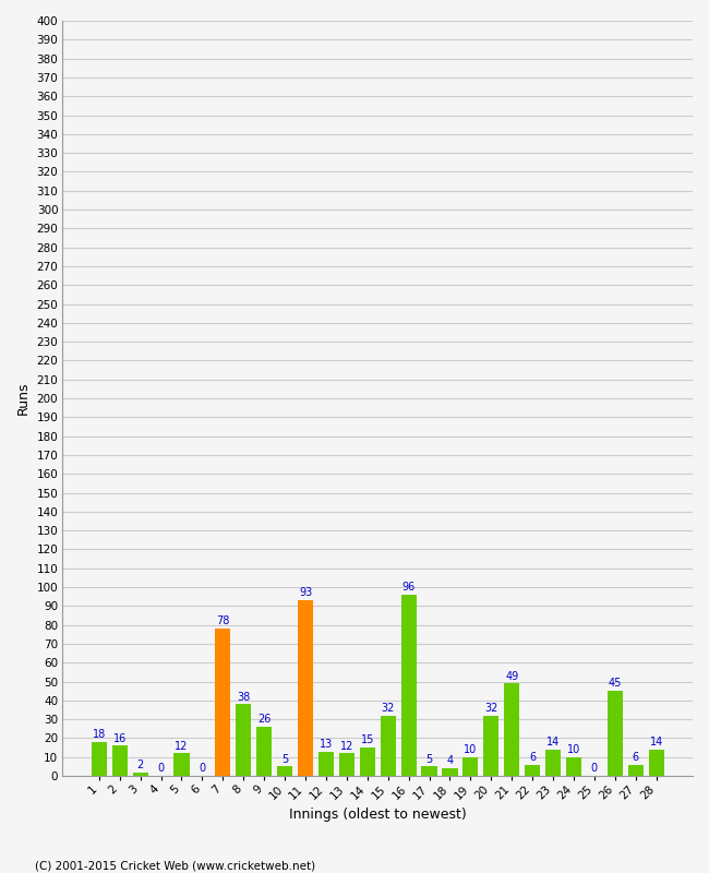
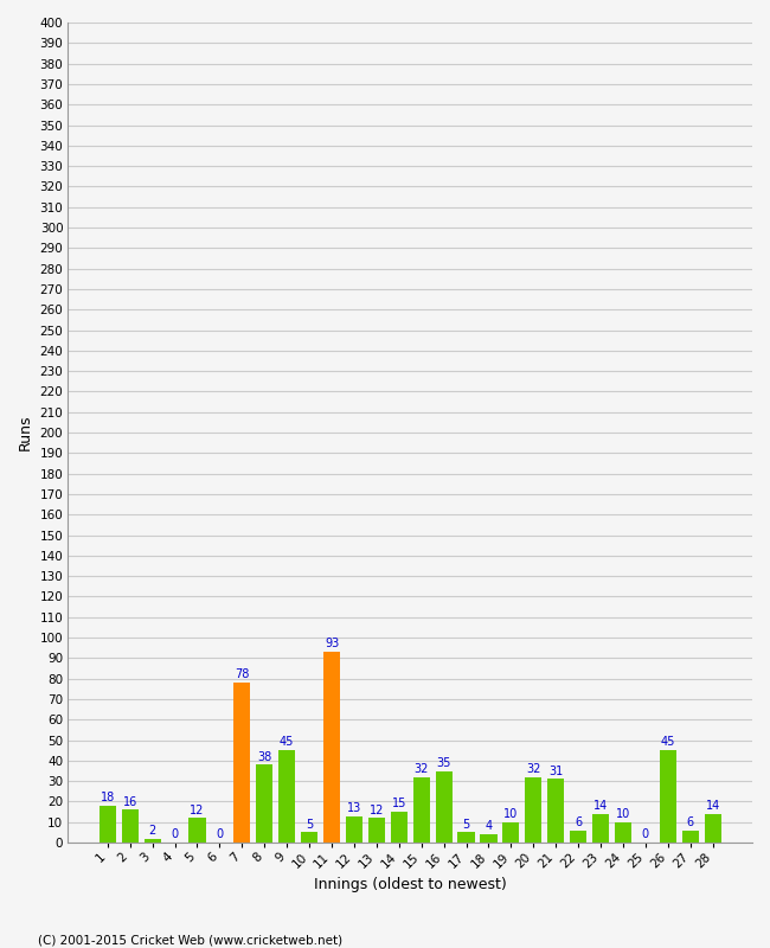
9: 26 -> 45
16: 96 -> 35
21: 49 -> 31
